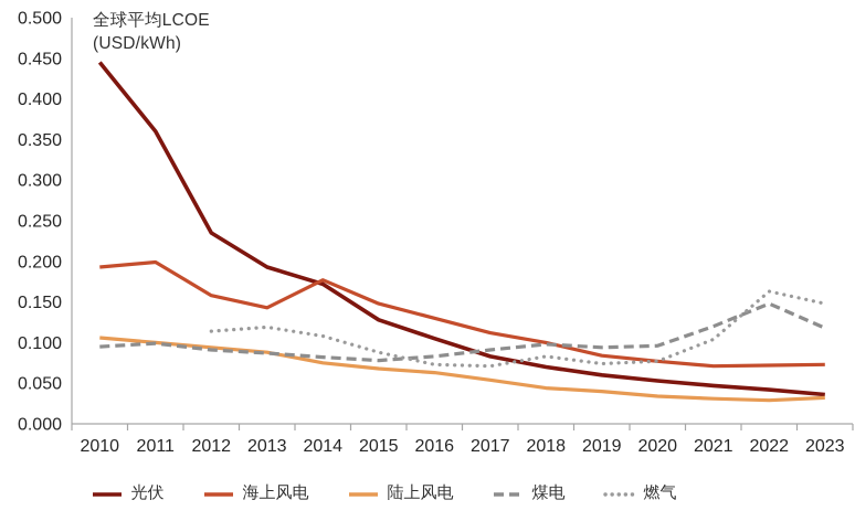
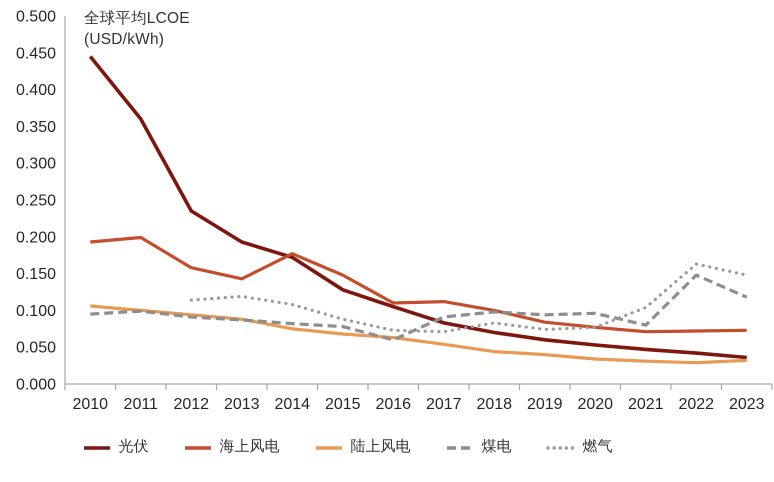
海上风电/2016: 0.13 -> 0.11
煤电/2016: 0.08 -> 0.06
煤电/2021: 0.12 -> 0.08
